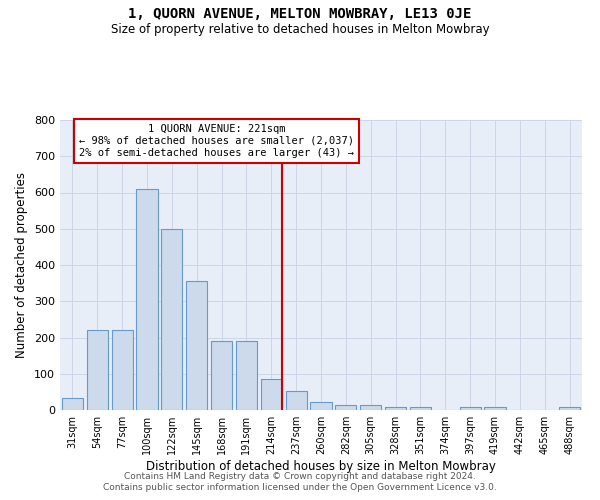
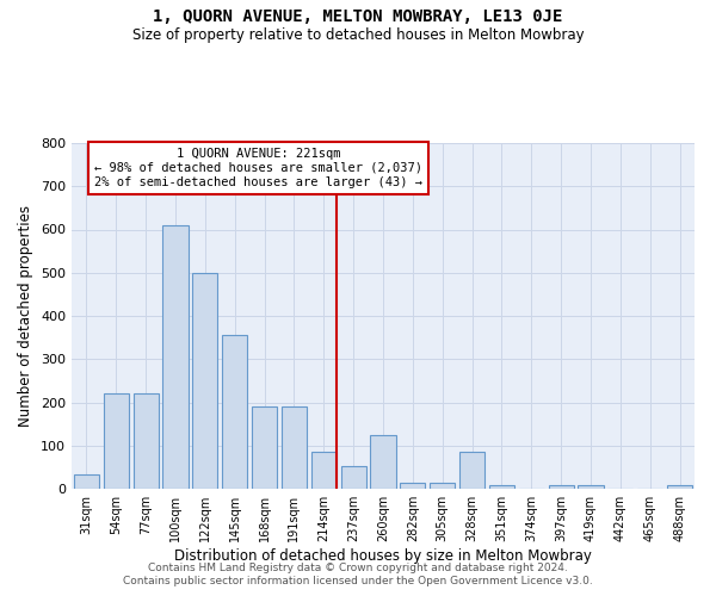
260sqm: 22 -> 125
328sqm: 7 -> 85
